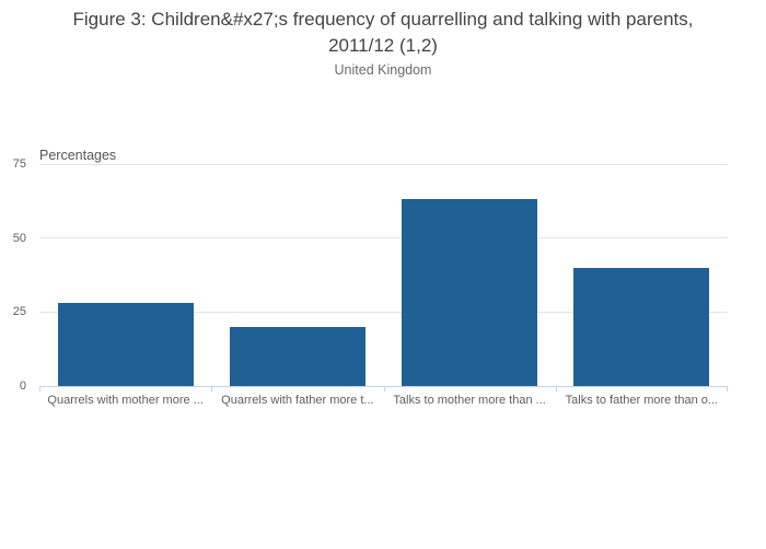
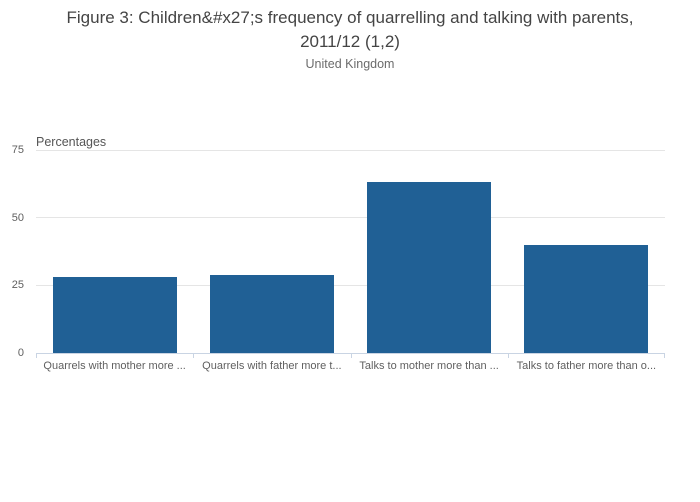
Quarrels with father more t...: 20 -> 29
